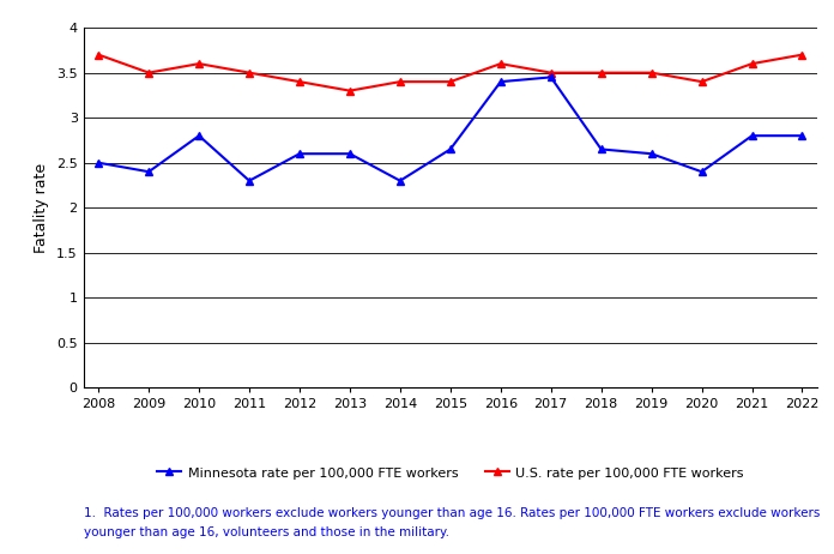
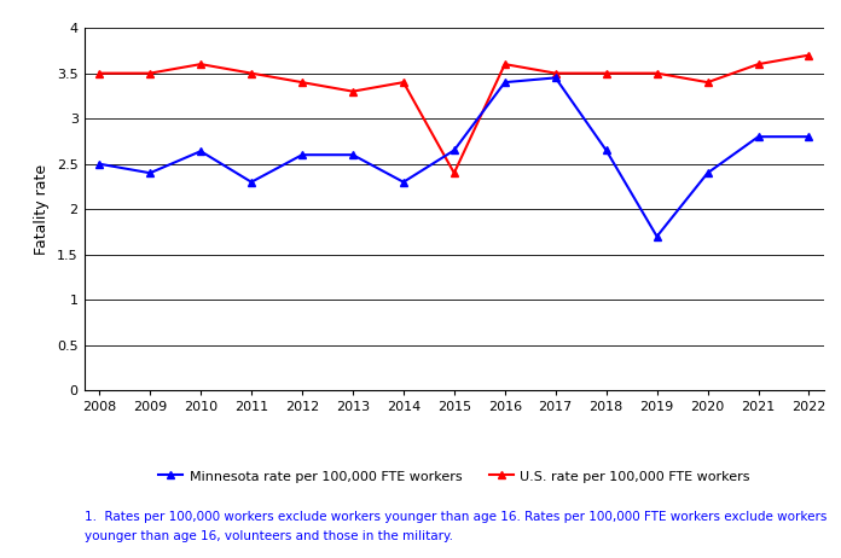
U.S. rate per 100,000 FTE workers/2008: 3.7 -> 3.5
Minnesota rate per 100,000 FTE workers/2010: 2.80 -> 2.64
U.S. rate per 100,000 FTE workers/2015: 3.4 -> 2.4
Minnesota rate per 100,000 FTE workers/2019: 2.60 -> 1.70
